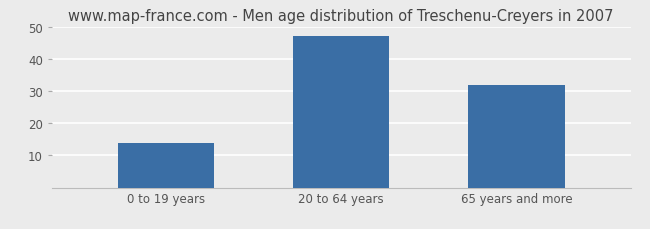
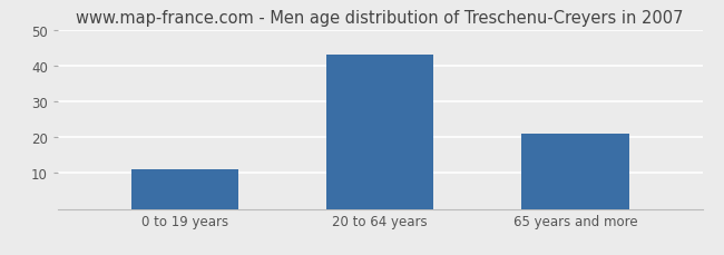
0 to 19 years: 14 -> 11
20 to 64 years: 47 -> 43
65 years and more: 32 -> 21
